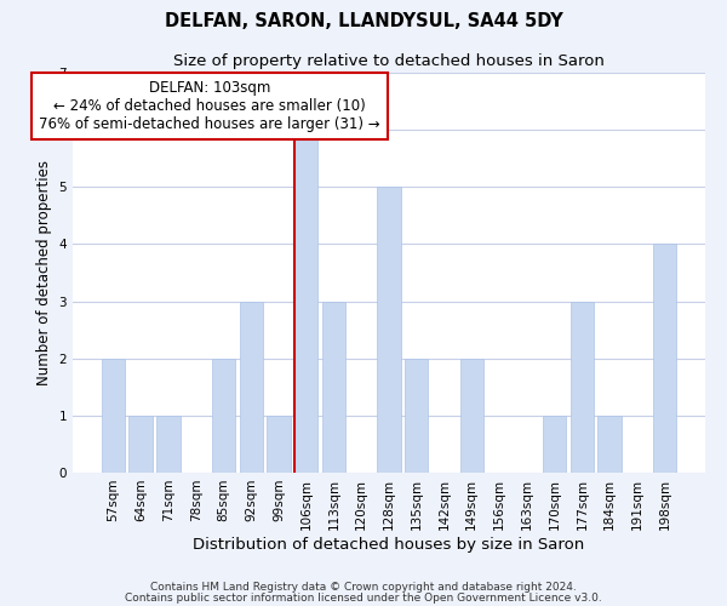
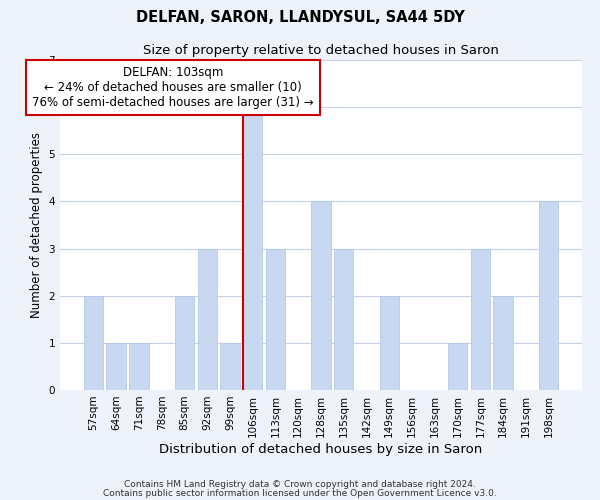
128sqm: 5 -> 4
135sqm: 2 -> 3
184sqm: 1 -> 2
